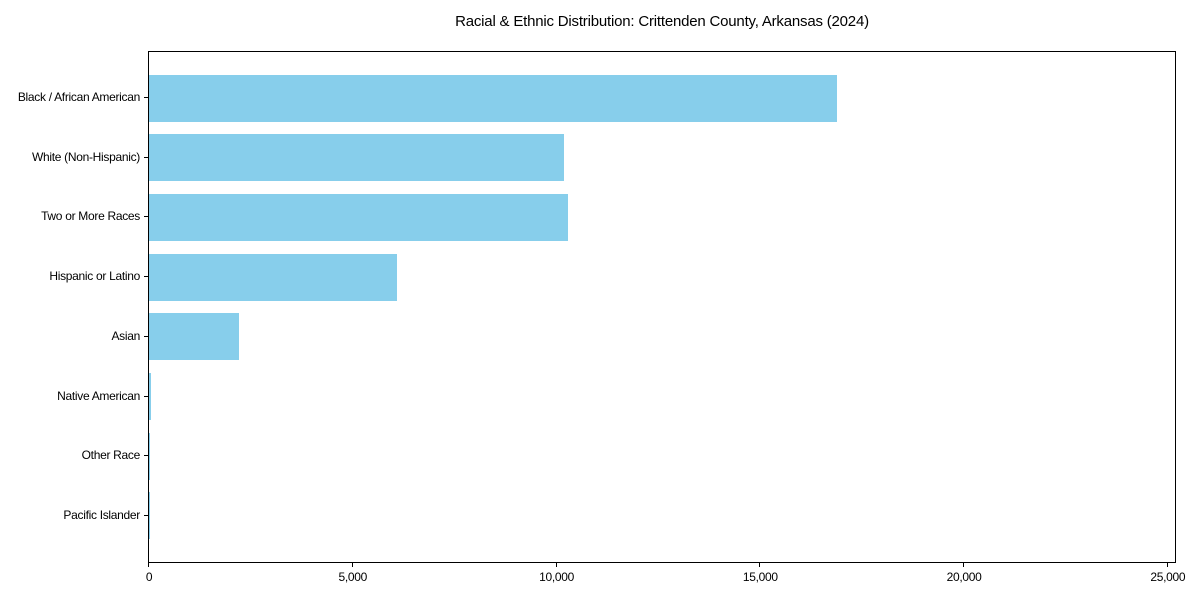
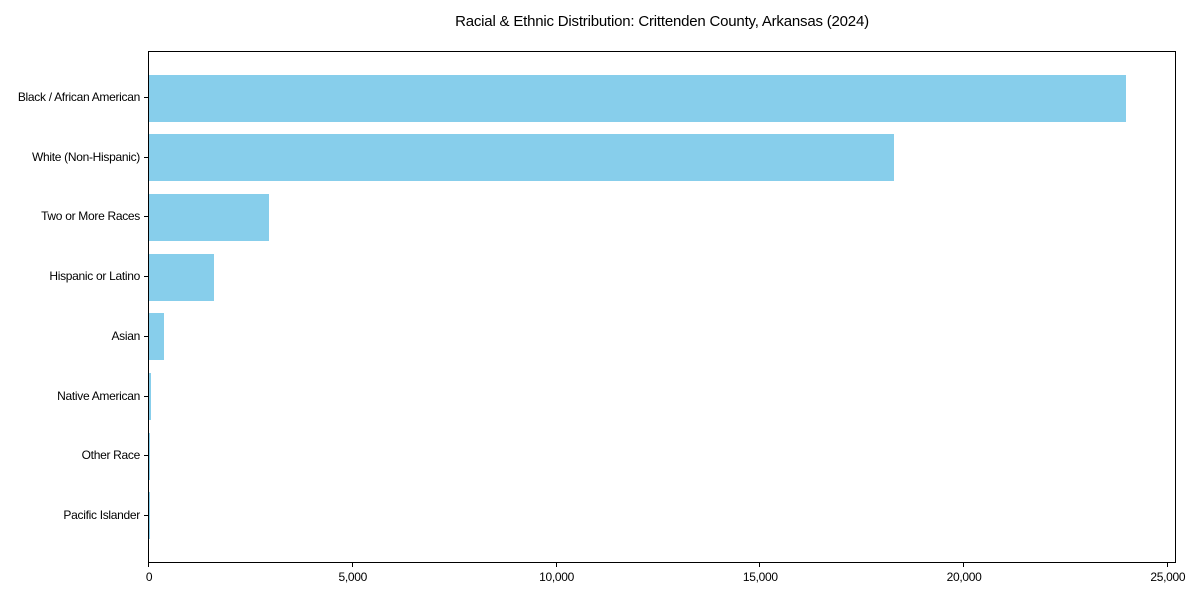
Black / African American: 16900 -> 24000
White (Non-Hispanic): 10200 -> 18300
Two or More Races: 10300 -> 3000
Hispanic or Latino: 6100 -> 1600
Asian: 2200 -> 400
